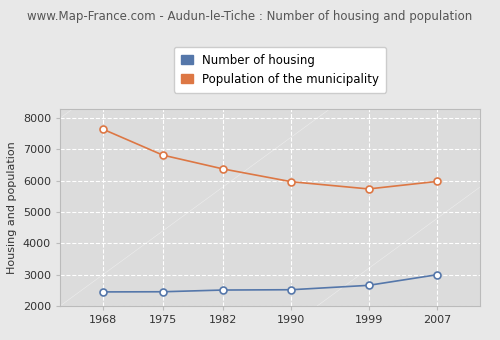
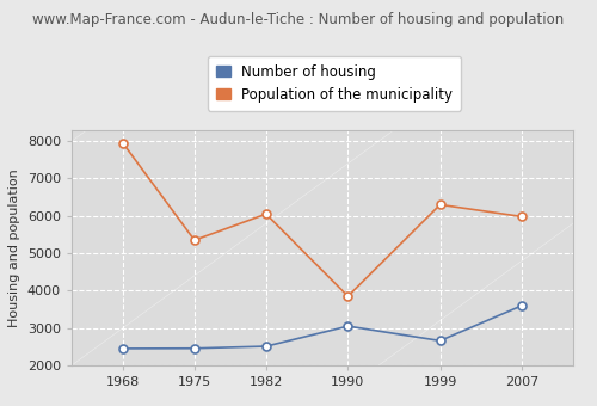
Population of the municipality/1968: 7650 -> 7950
Population of the municipality/1975: 6820 -> 5350
Population of the municipality/1982: 6380 -> 6050
Number of housing/1990: 2520 -> 3050
Population of the municipality/1990: 5970 -> 3850
Population of the municipality/1999: 5740 -> 6300
Number of housing/2007: 3000 -> 3600
